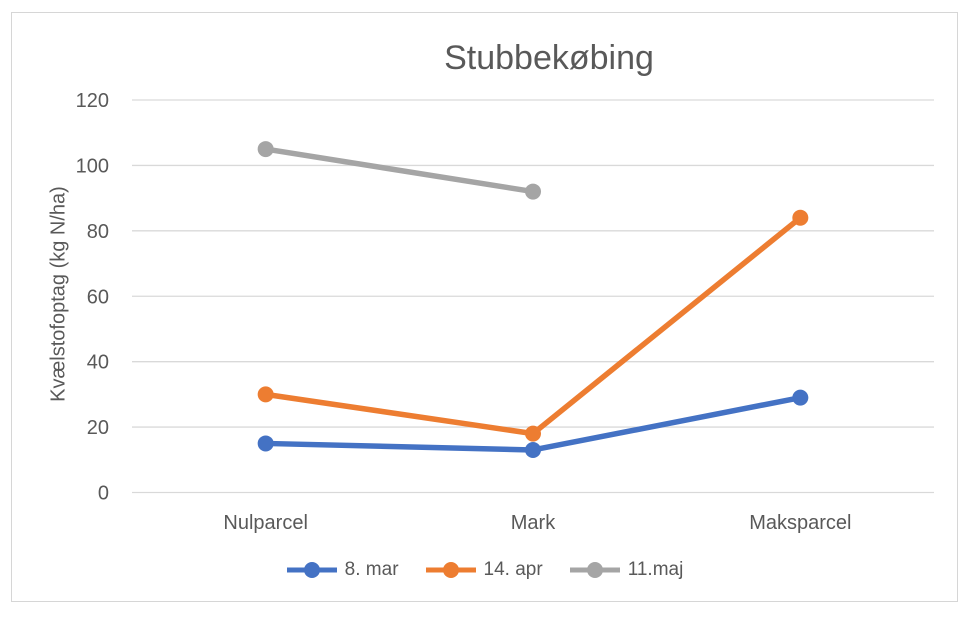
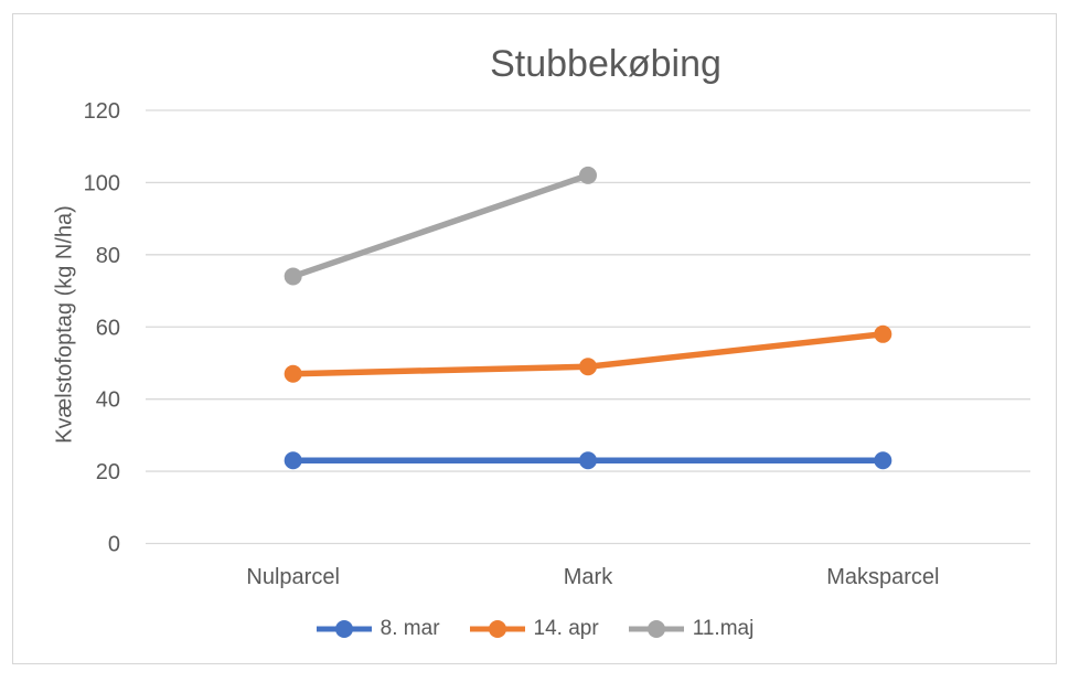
8. mar/Nulparcel: 15 -> 23
14. apr/Nulparcel: 30 -> 47
11.maj/Nulparcel: 105 -> 74
8. mar/Mark: 13 -> 23
14. apr/Mark: 18 -> 49
11.maj/Mark: 92 -> 102
8. mar/Maksparcel: 29 -> 23
14. apr/Maksparcel: 84 -> 58
